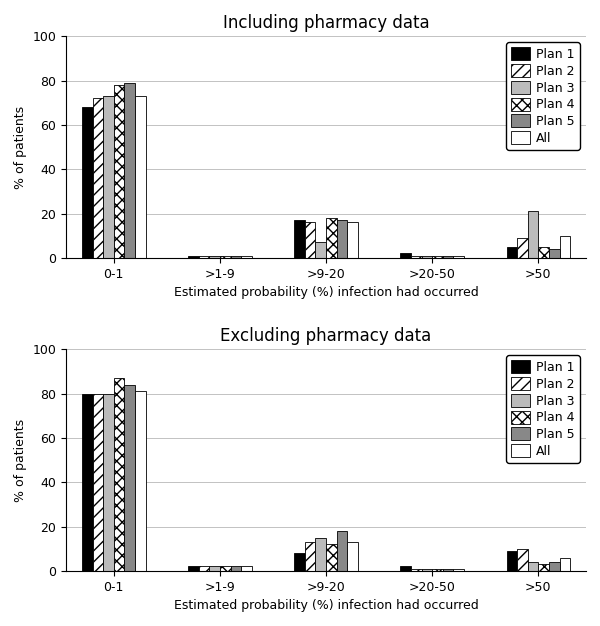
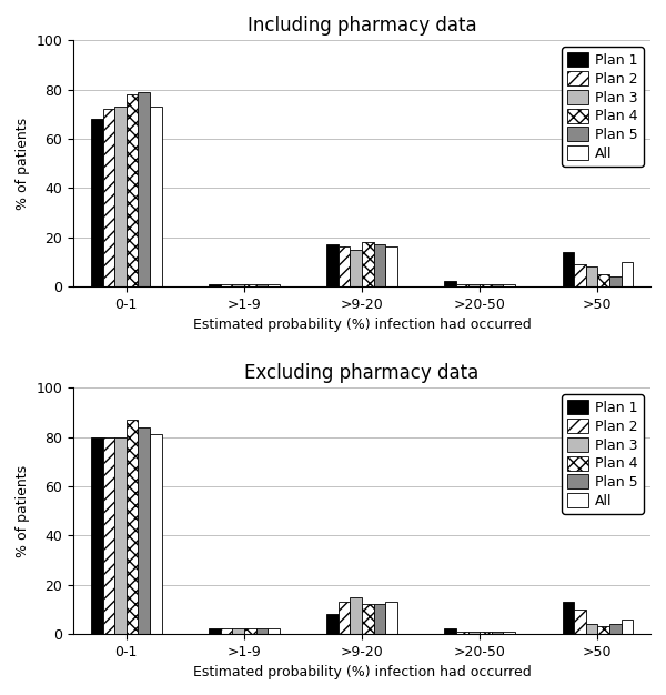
Including pharmacy data/Plan 3/>9-20: 7 -> 15
Including pharmacy data/Plan 1/>50: 5 -> 14
Including pharmacy data/Plan 3/>50: 21 -> 8
Excluding pharmacy data/Plan 5/>9-20: 18 -> 12
Excluding pharmacy data/Plan 1/>50: 9 -> 13
